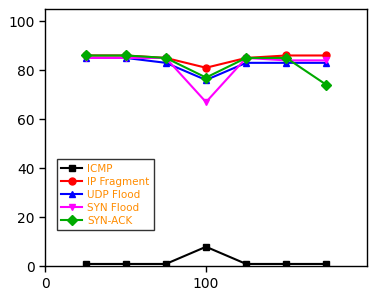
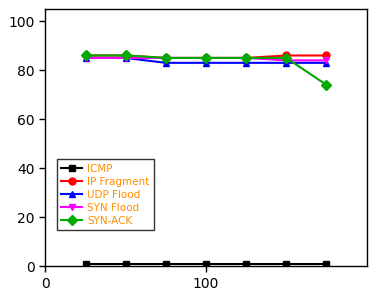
ICMP/100: 8 -> 1
IP Fragment/100: 81 -> 85
UDP Flood/100: 76 -> 83
SYN Flood/100: 67 -> 85
SYN-ACK/100: 77 -> 85
